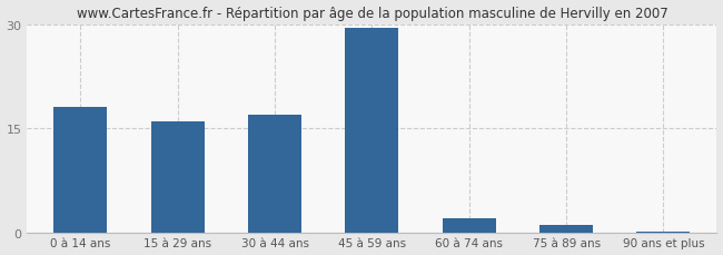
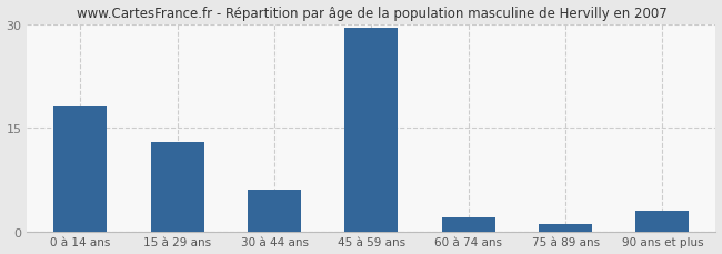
15 à 29 ans: 16.0 -> 13.0
30 à 44 ans: 17.0 -> 6.0
90 ans et plus: 0.1 -> 3.0
